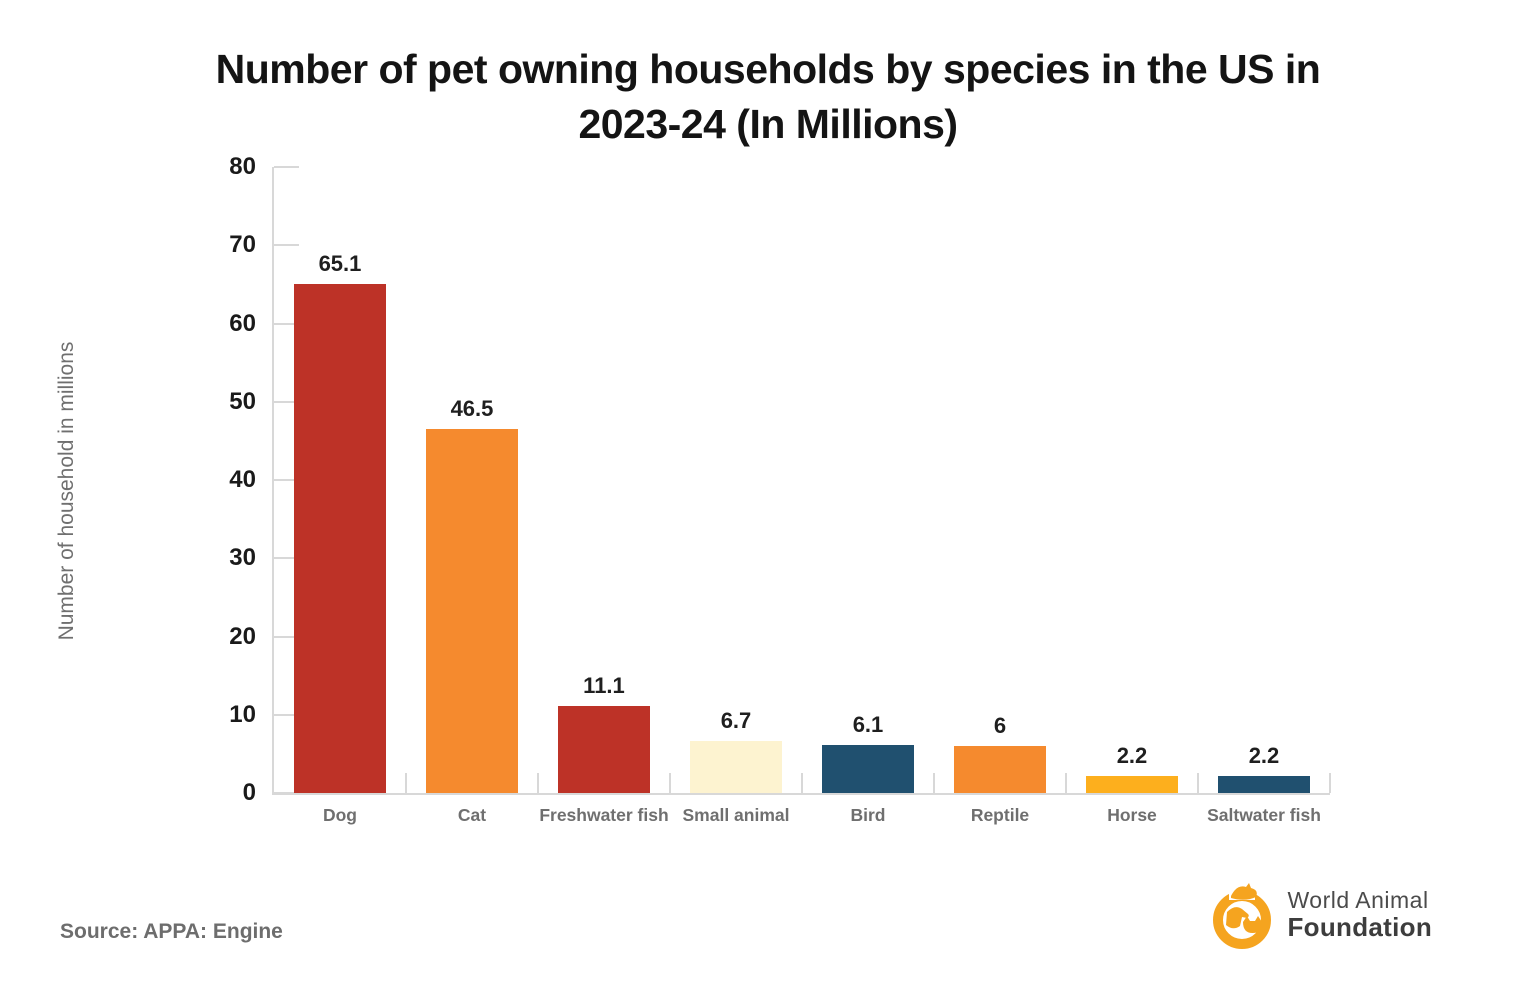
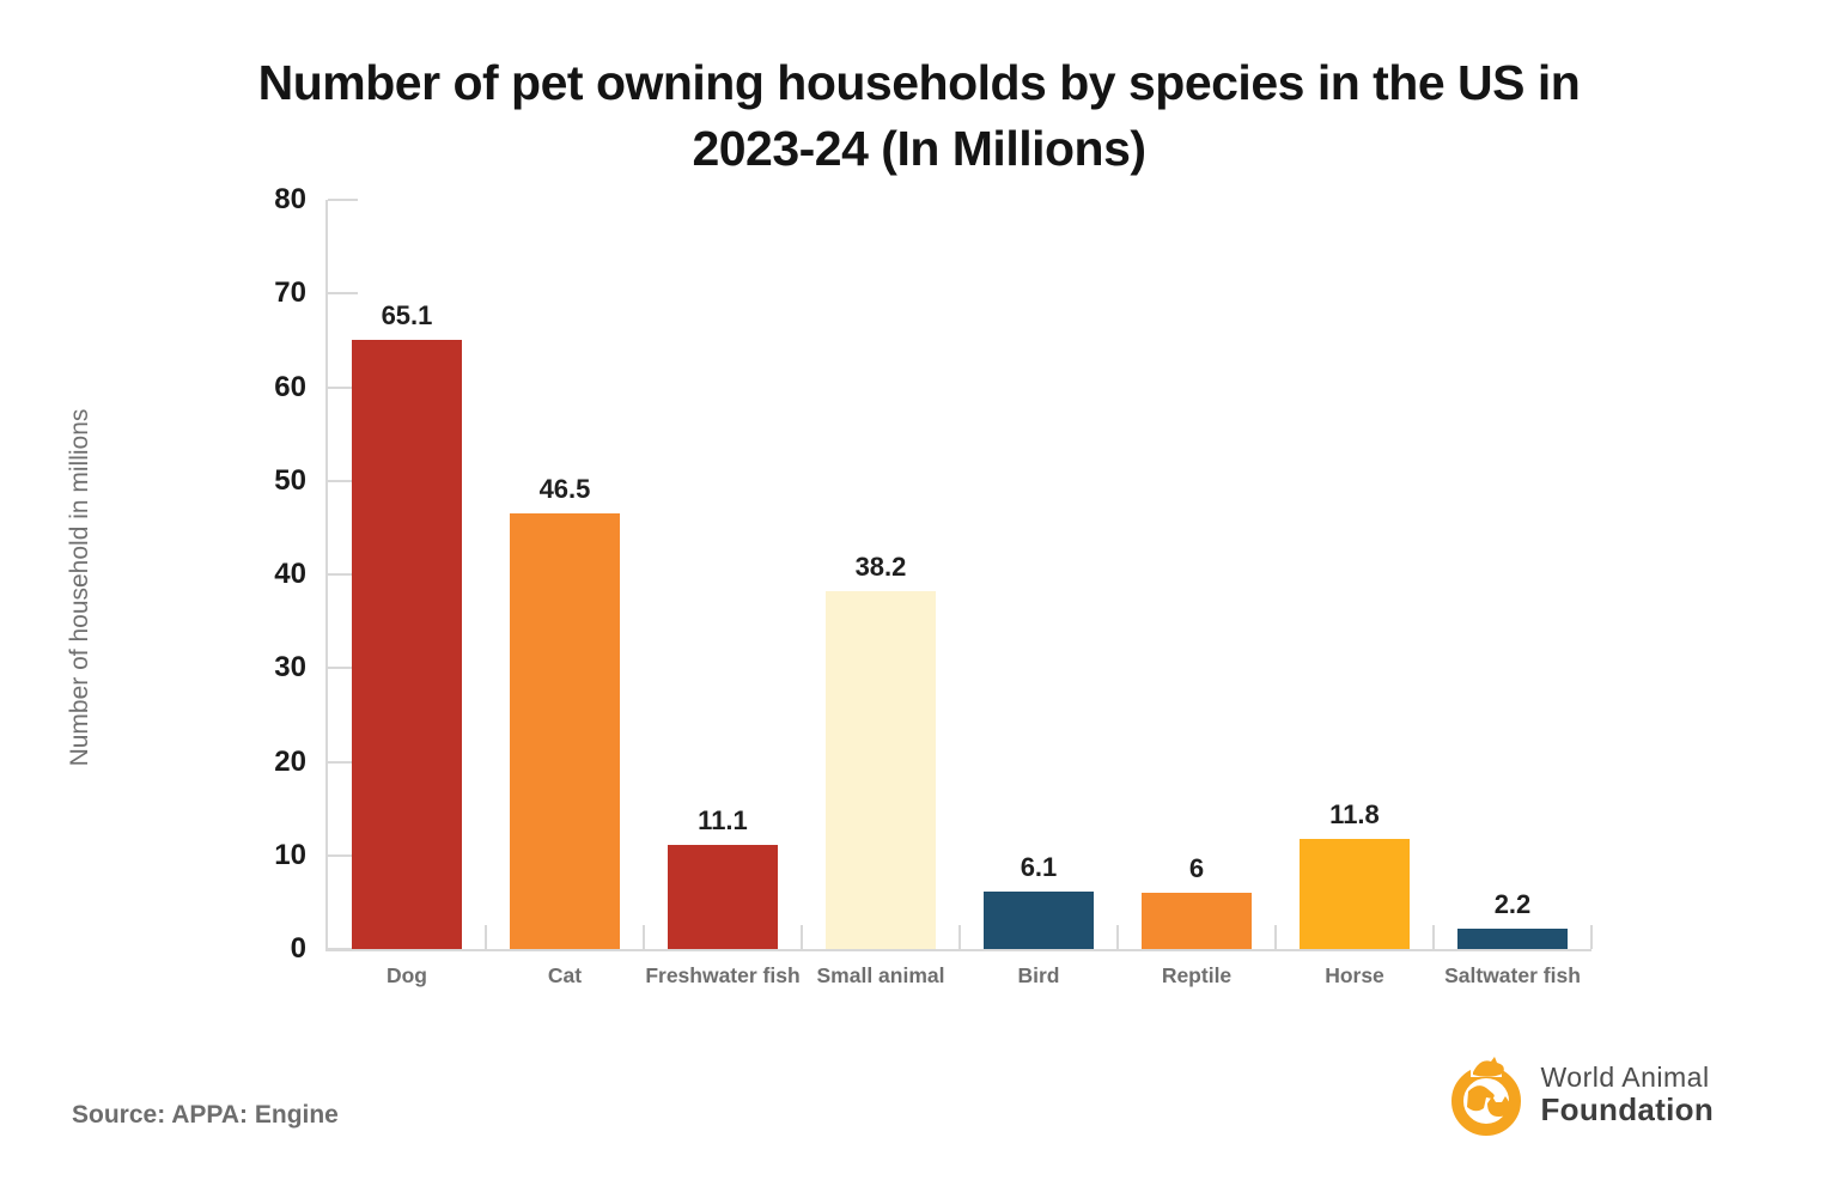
Small animal: 6.7 -> 38.2
Horse: 2.2 -> 11.8
